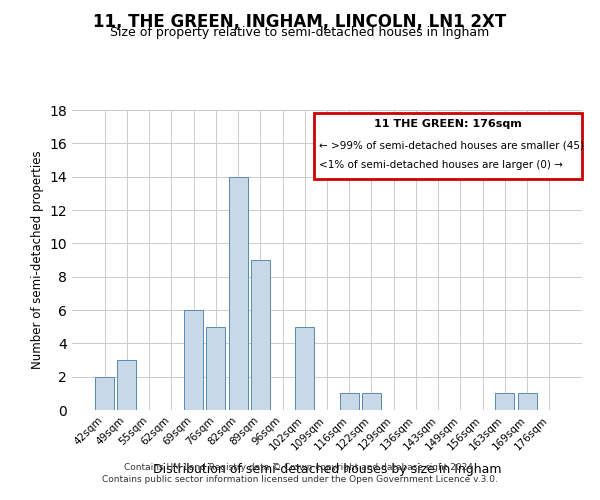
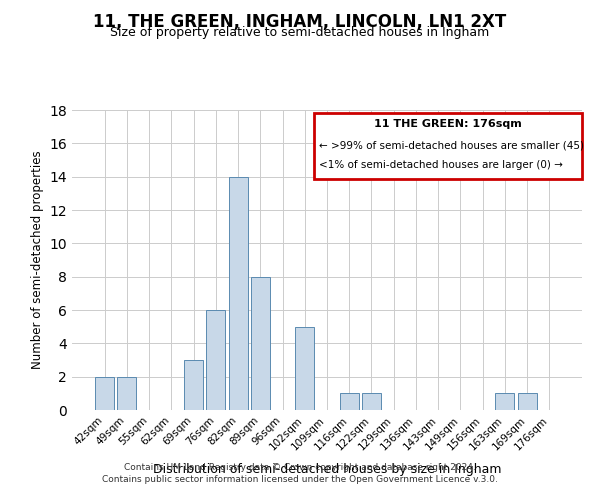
49sqm: 3 -> 2
69sqm: 6 -> 3
76sqm: 5 -> 6
89sqm: 9 -> 8
